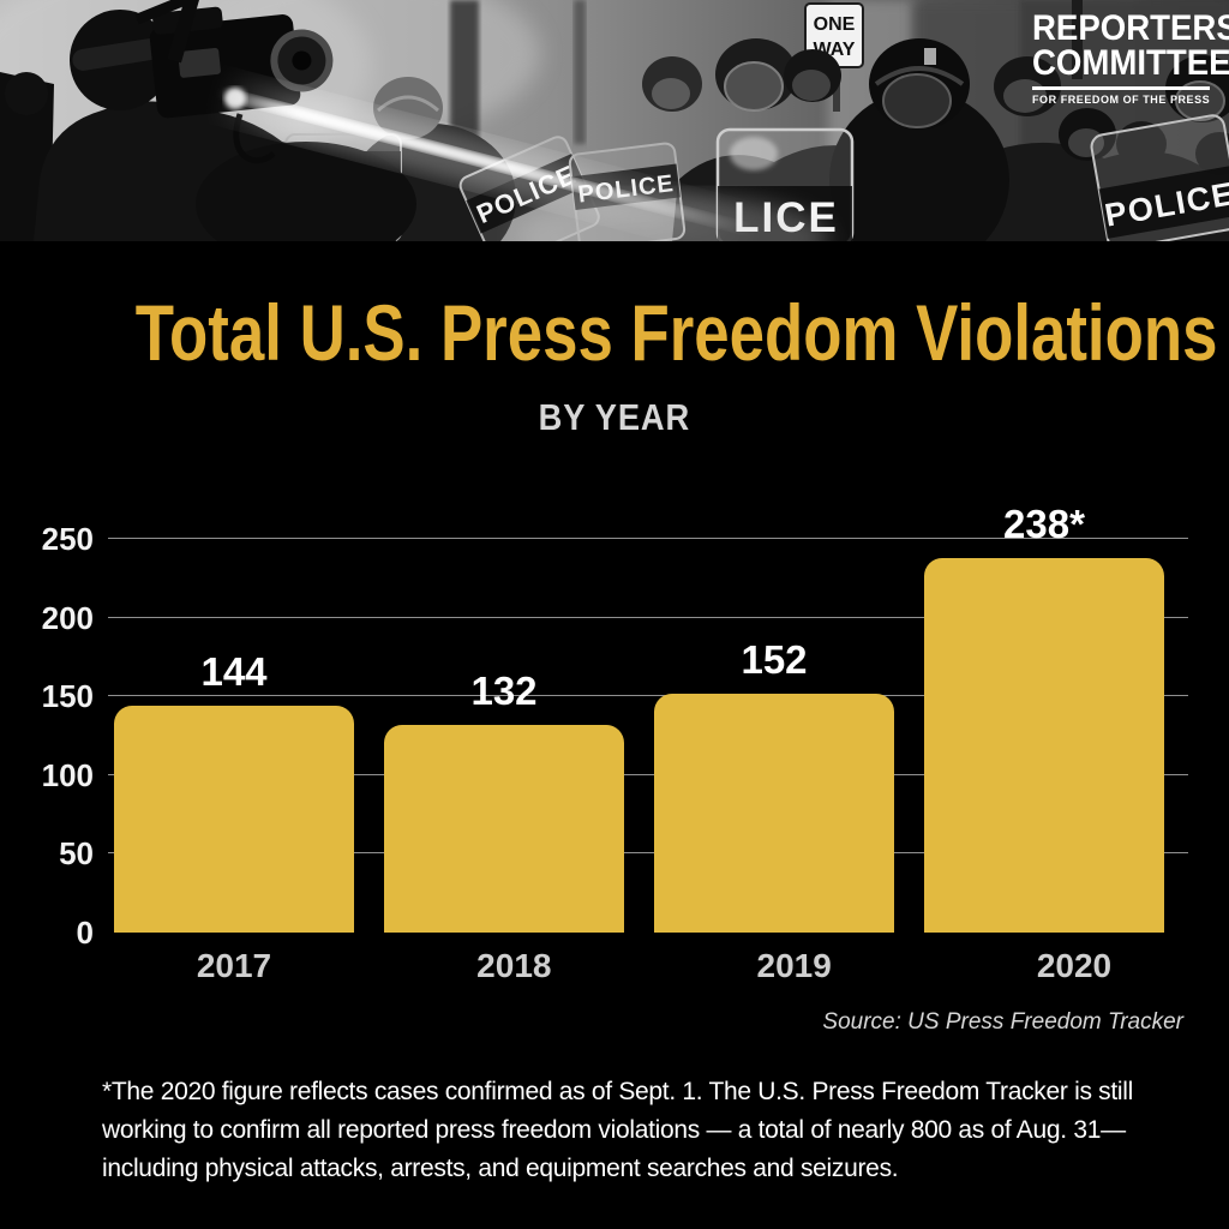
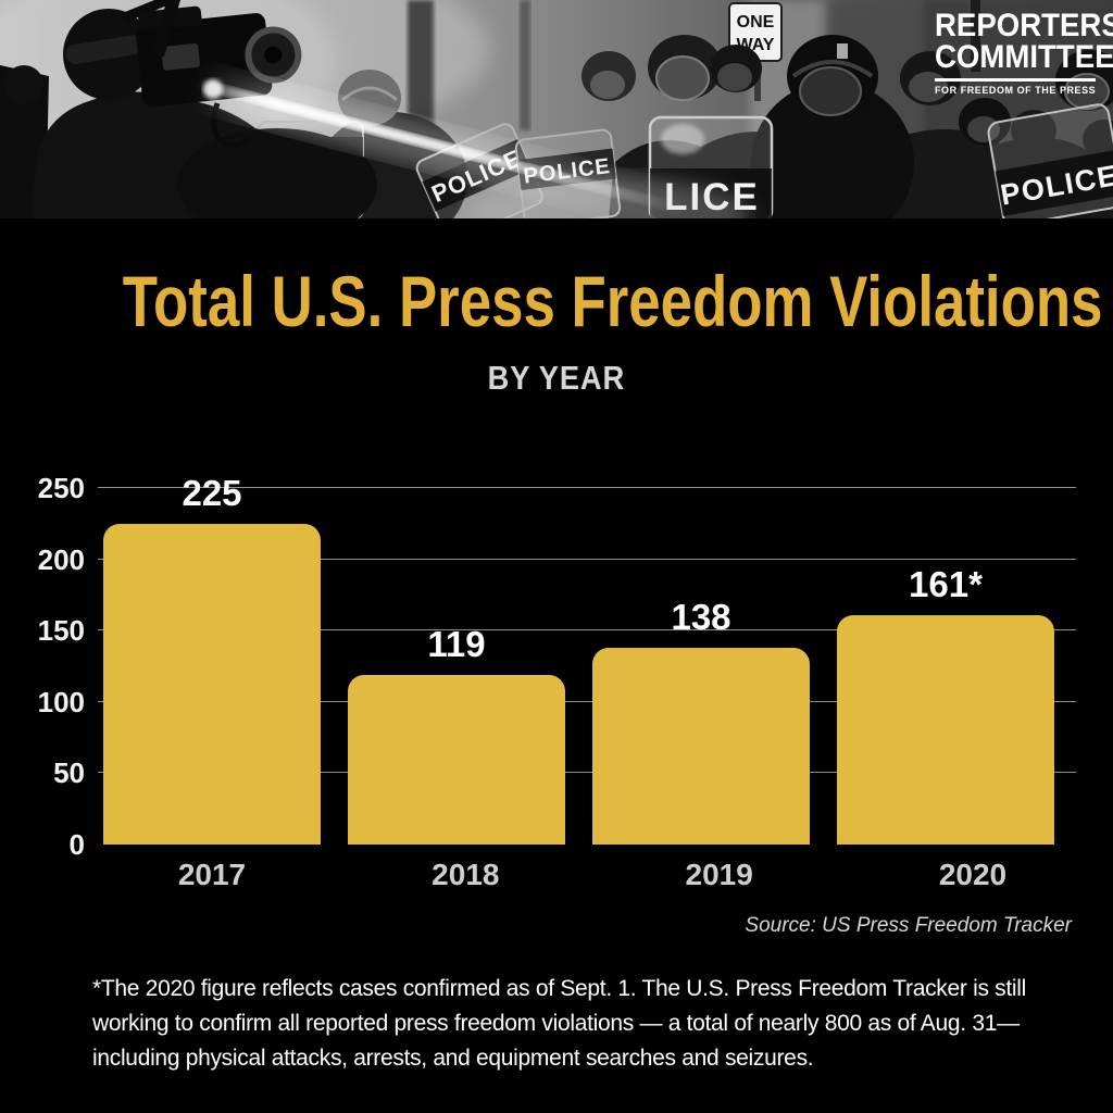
2017: 144 -> 225
2018: 132 -> 119
2019: 152 -> 138
2020: 238 -> 161
